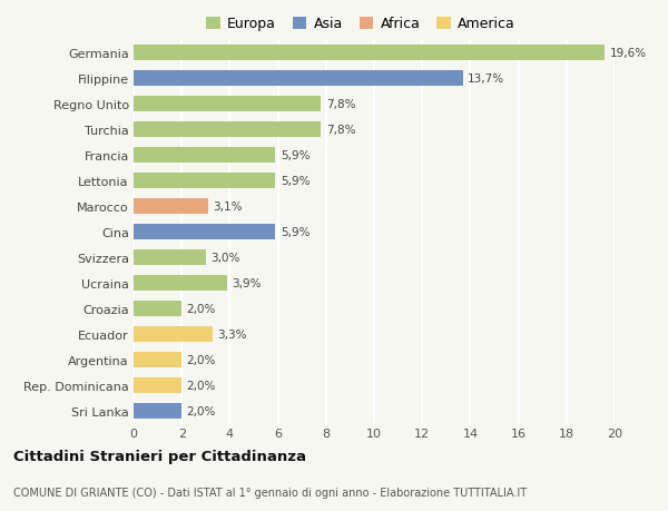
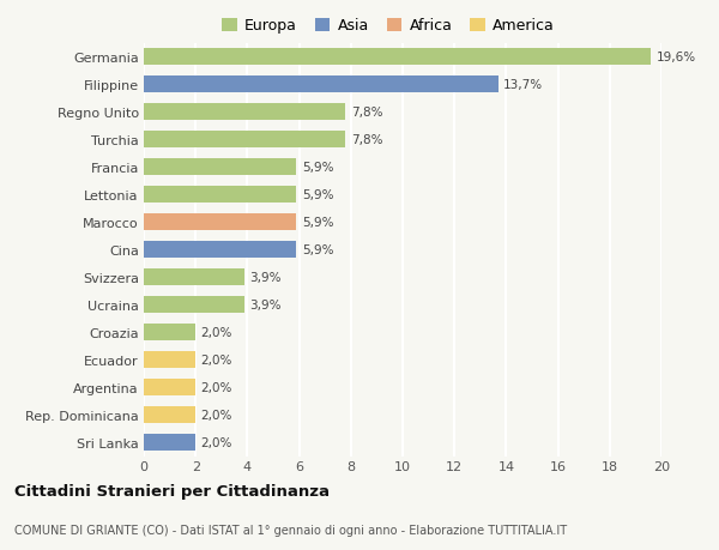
Marocco: 3,1% -> 5,9%
Svizzera: 3,0% -> 3,9%
Ecuador: 3,3% -> 2,0%
